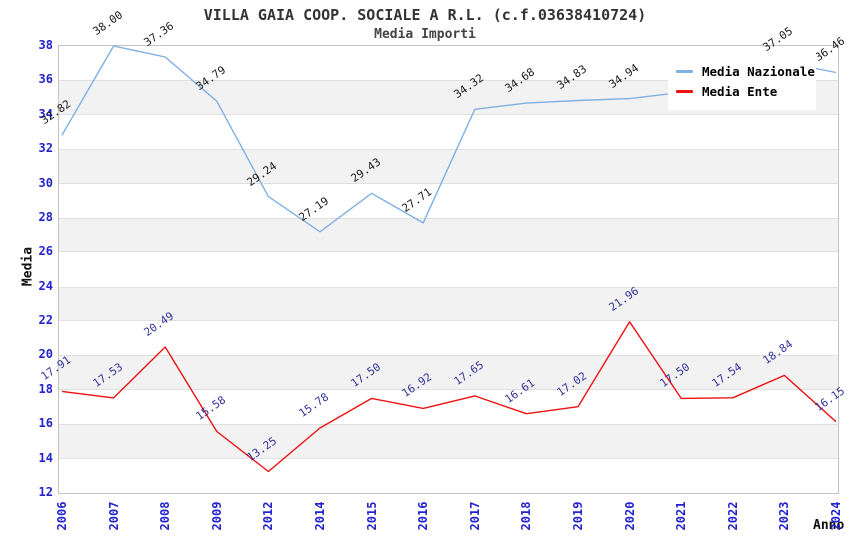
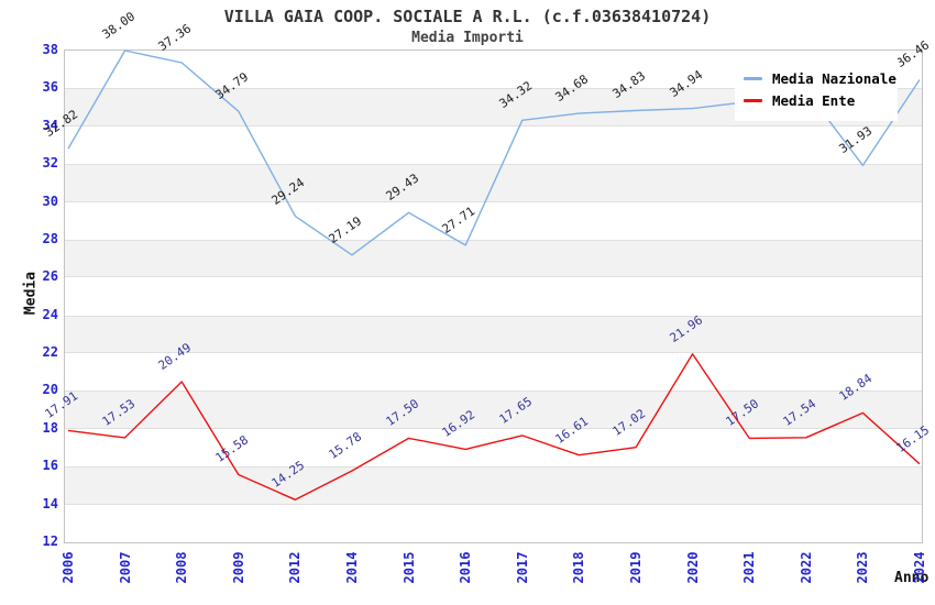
Media Ente/2012: 13.25 -> 14.25
Media Nazionale/2023: 37.05 -> 31.93
